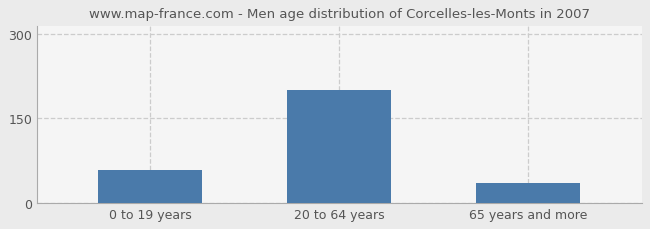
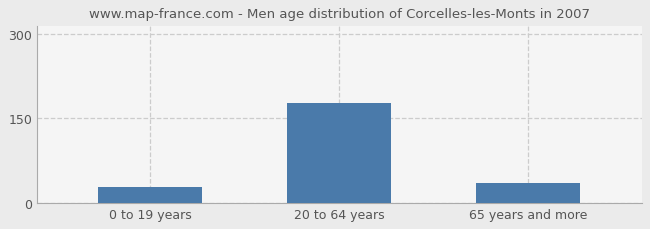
0 to 19 years: 58 -> 28
20 to 64 years: 200 -> 178
